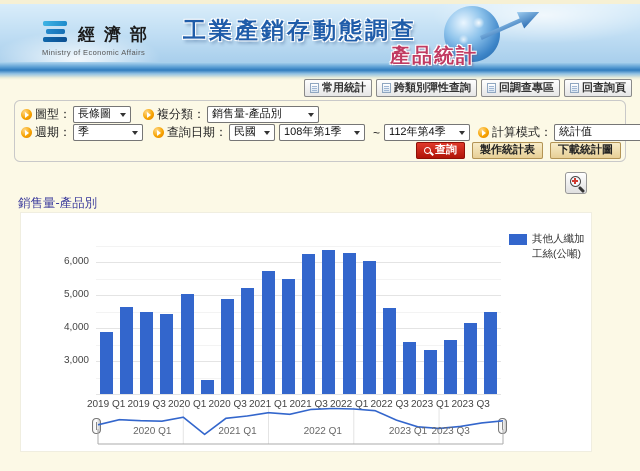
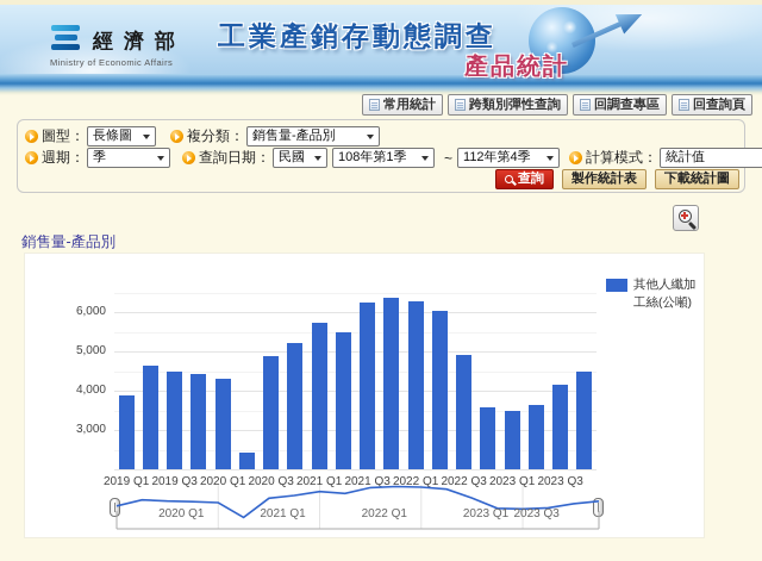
2020 Q1: 5000 -> 4300
2022 Q3: 4600 -> 4900
2023 Q1: 3300 -> 3500
